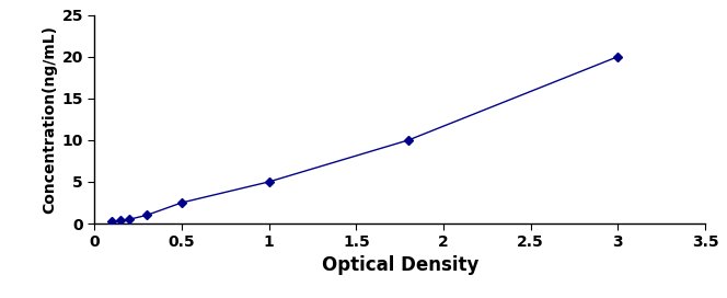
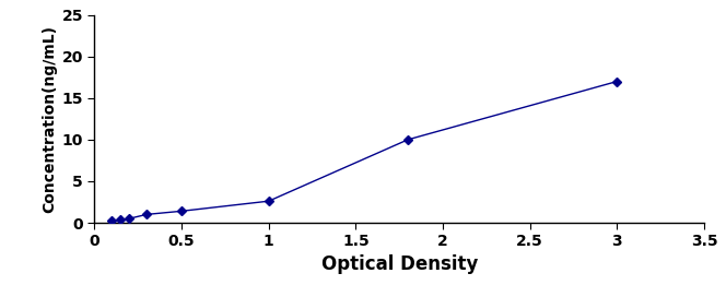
0.5: 2.5 -> 1.4
1: 5.0 -> 2.6
3: 20.0 -> 17.0
